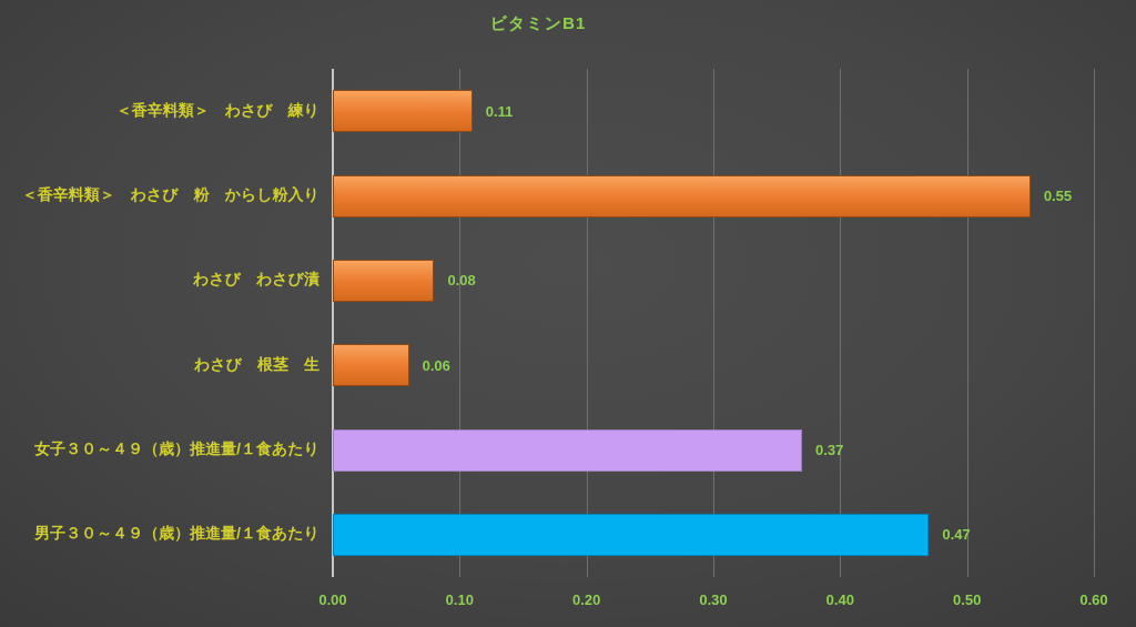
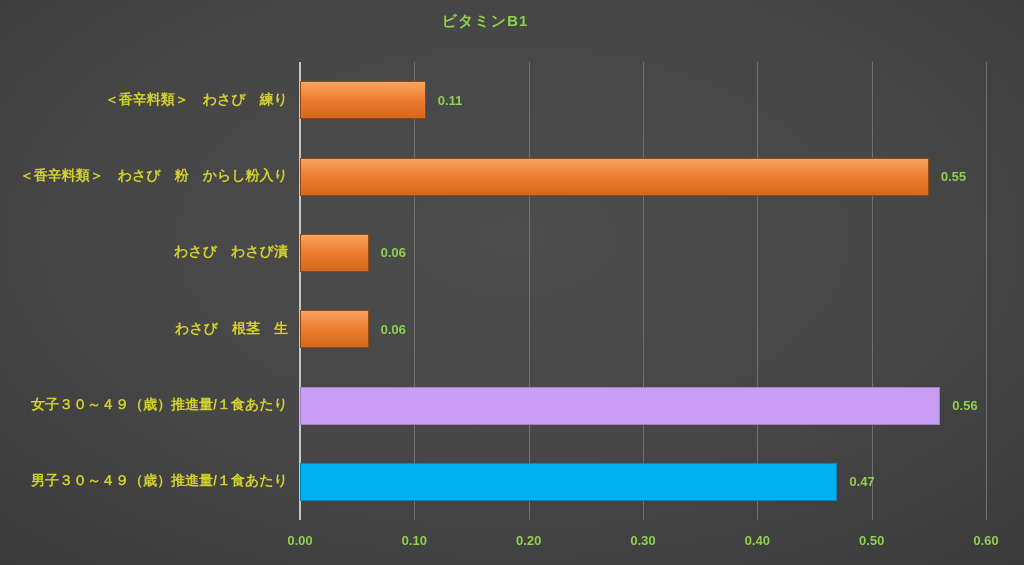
わさび わさび漬: 0.08 -> 0.06
女子３０～４９（歳）推進量/１食あたり: 0.37 -> 0.56
